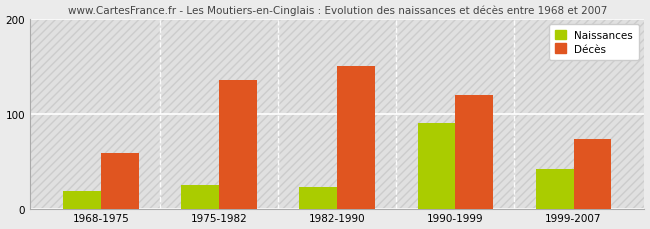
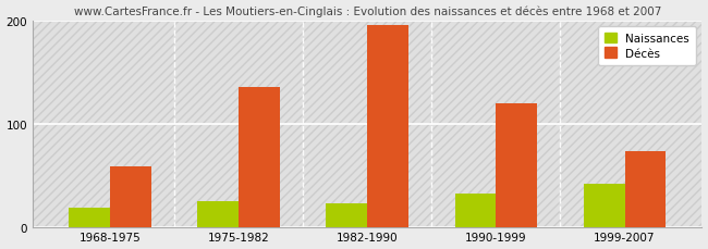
Décès/1982-1990: 150 -> 195
Naissances/1990-1999: 90 -> 32
